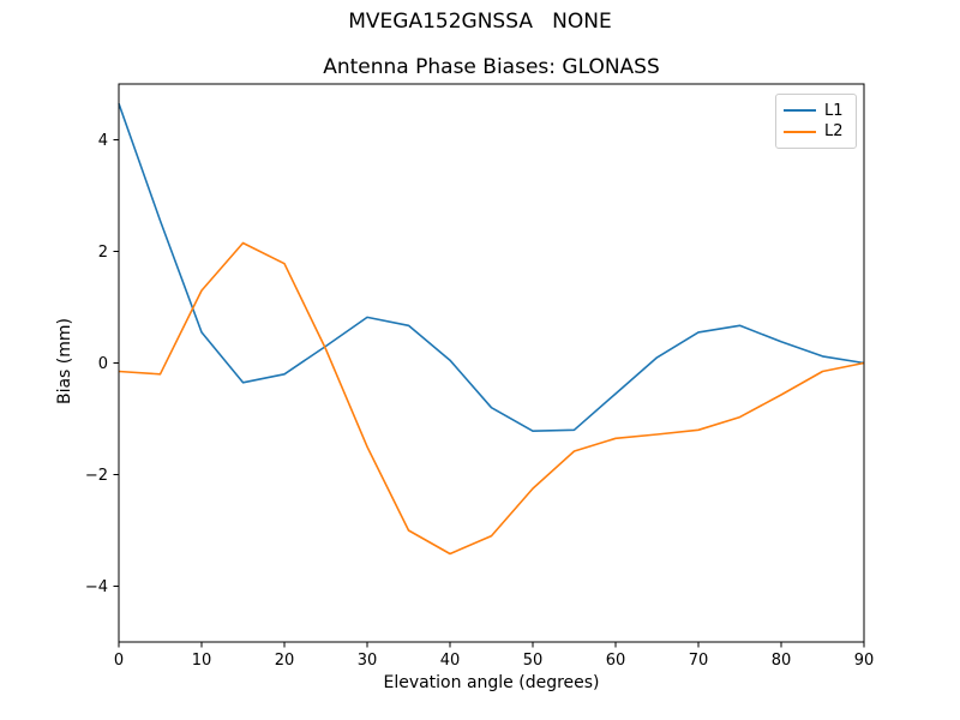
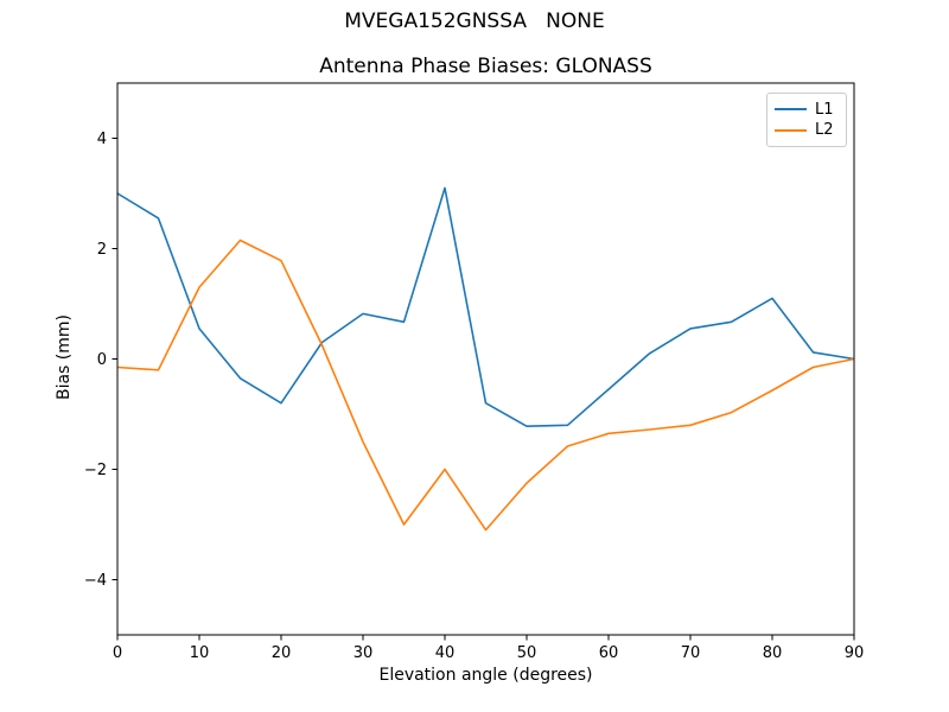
L1/0: 4.7 -> 3.0
L1/20: -0.2 -> -0.8
L1/40: 0.1 -> 3.1
L2/40: -3.4 -> -2.0
L1/80: 0.4 -> 1.1
